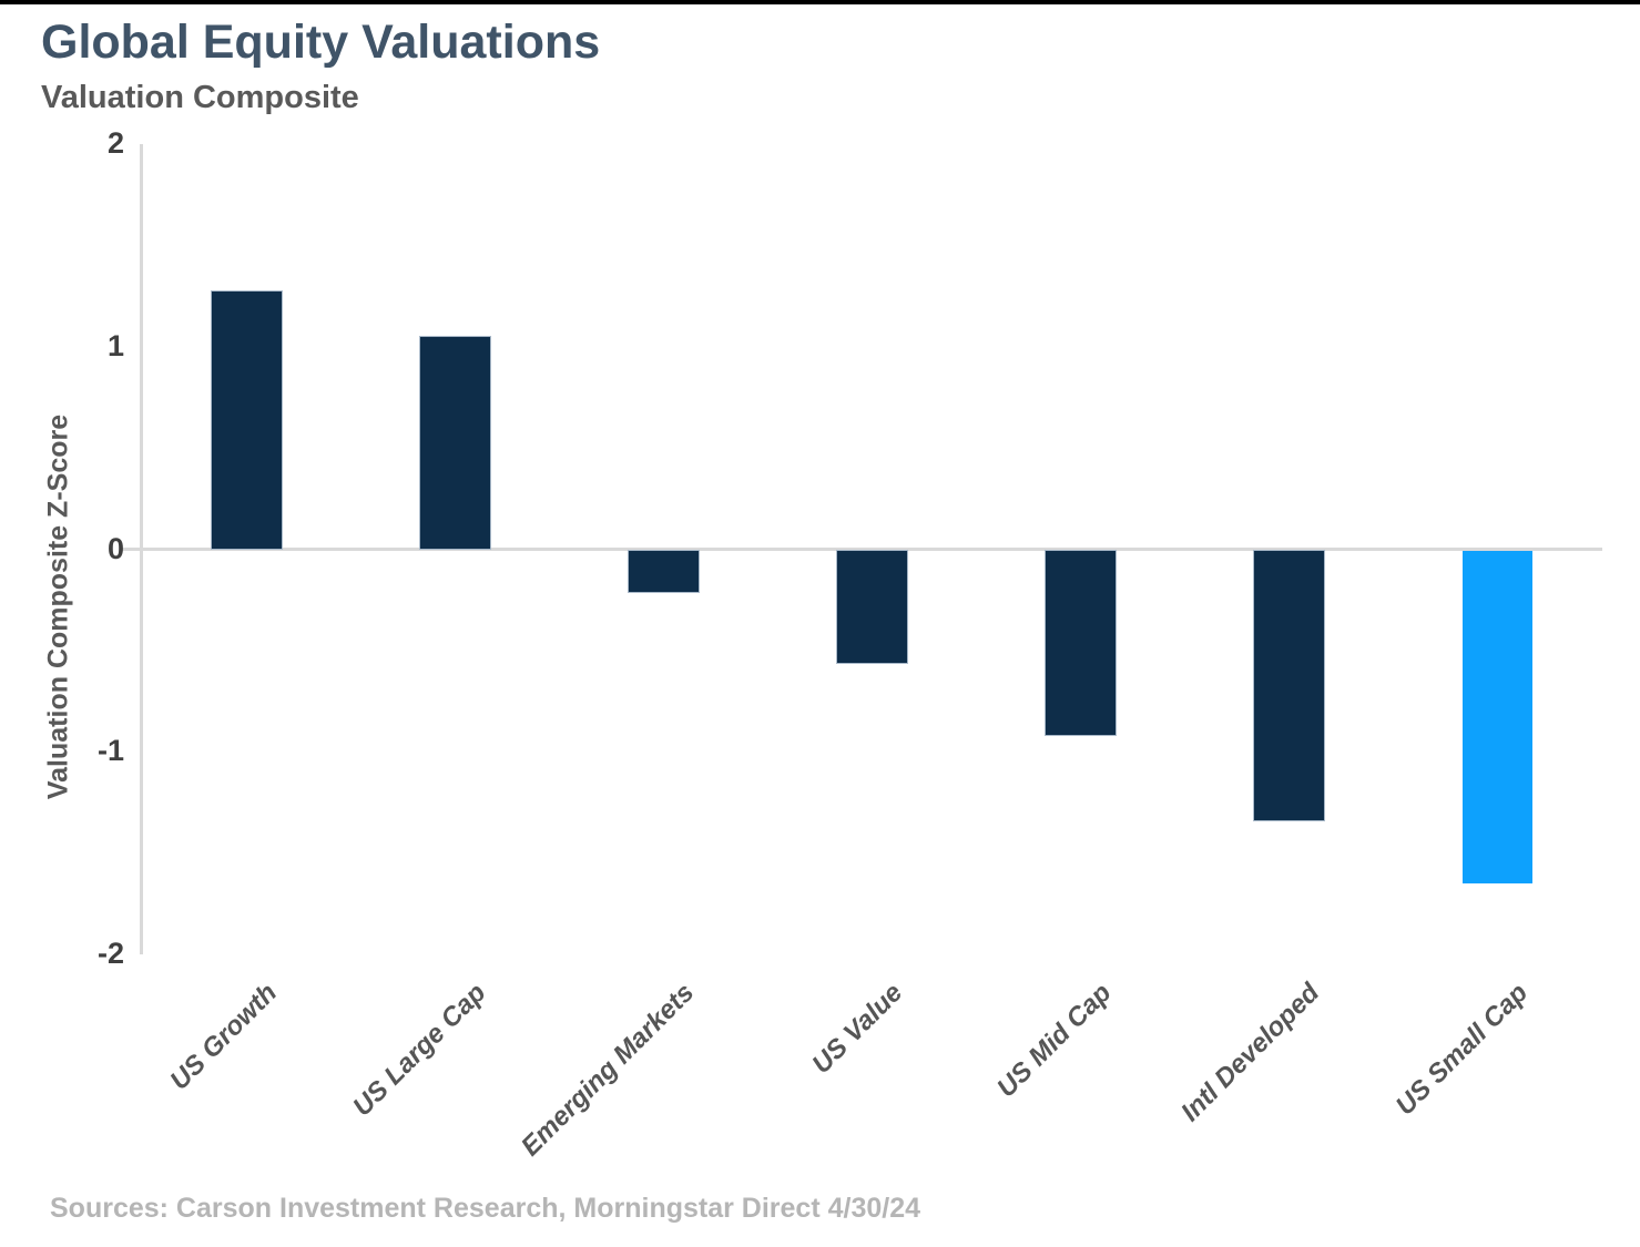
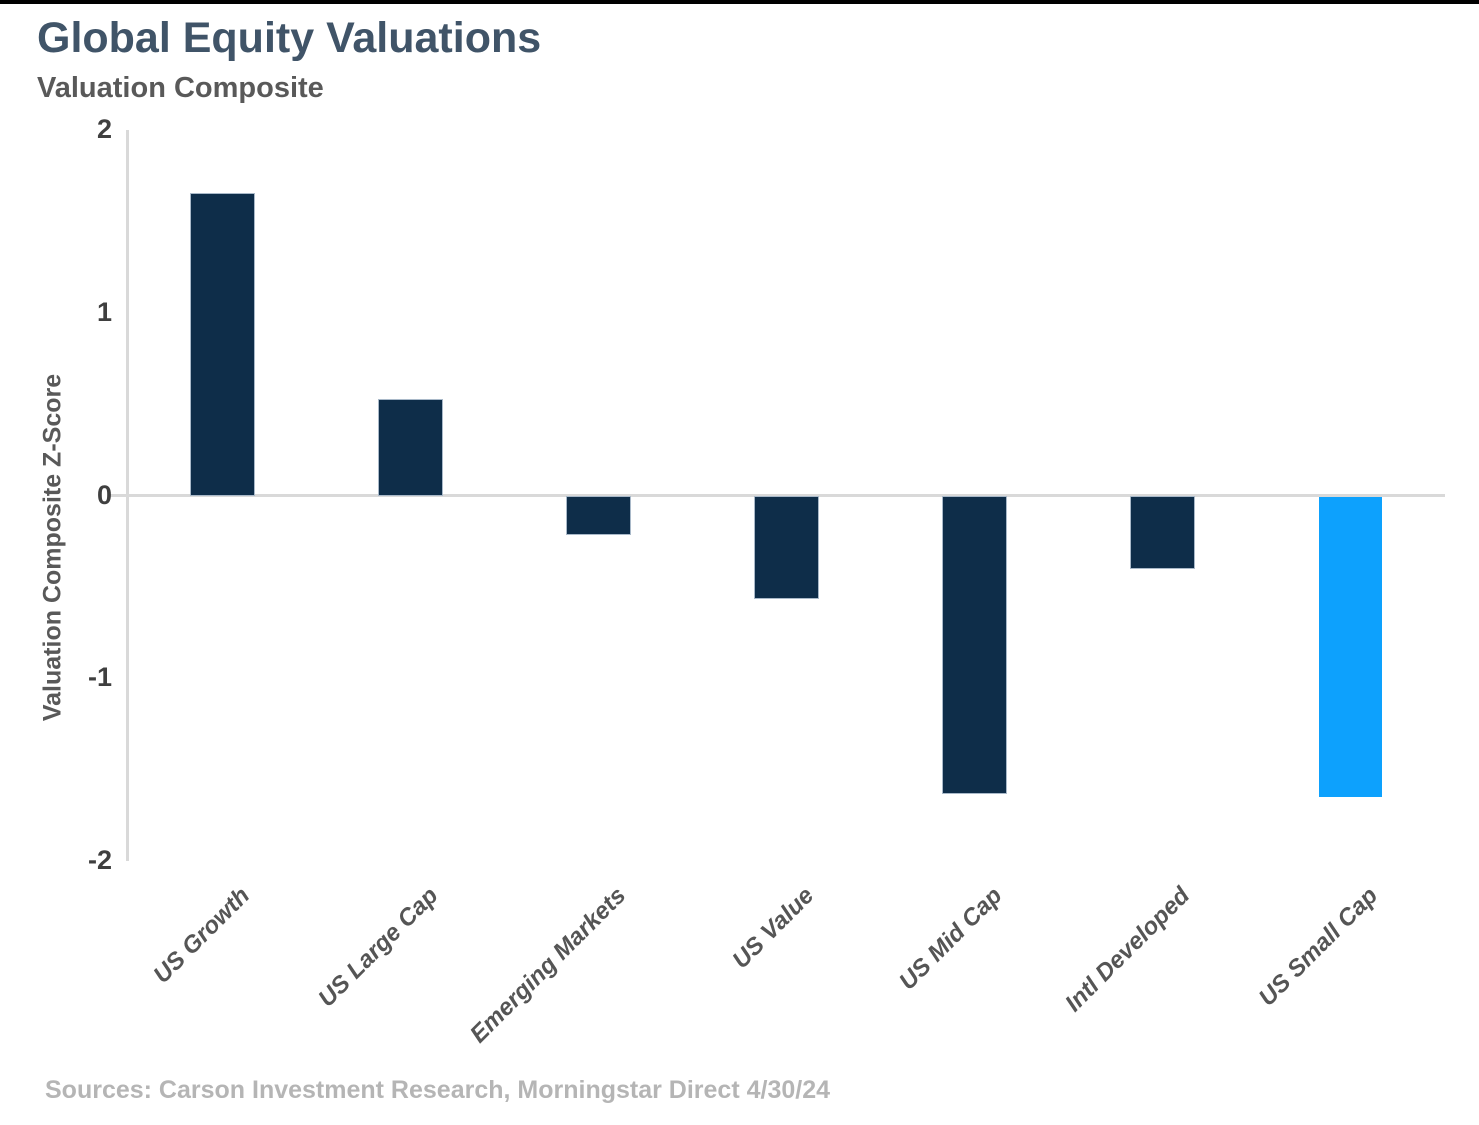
US Growth: 1.27 -> 1.65
US Large Cap: 1.05 -> 0.52
US Mid Cap: -0.91 -> -1.62
Intl Developed: -1.33 -> -0.39
